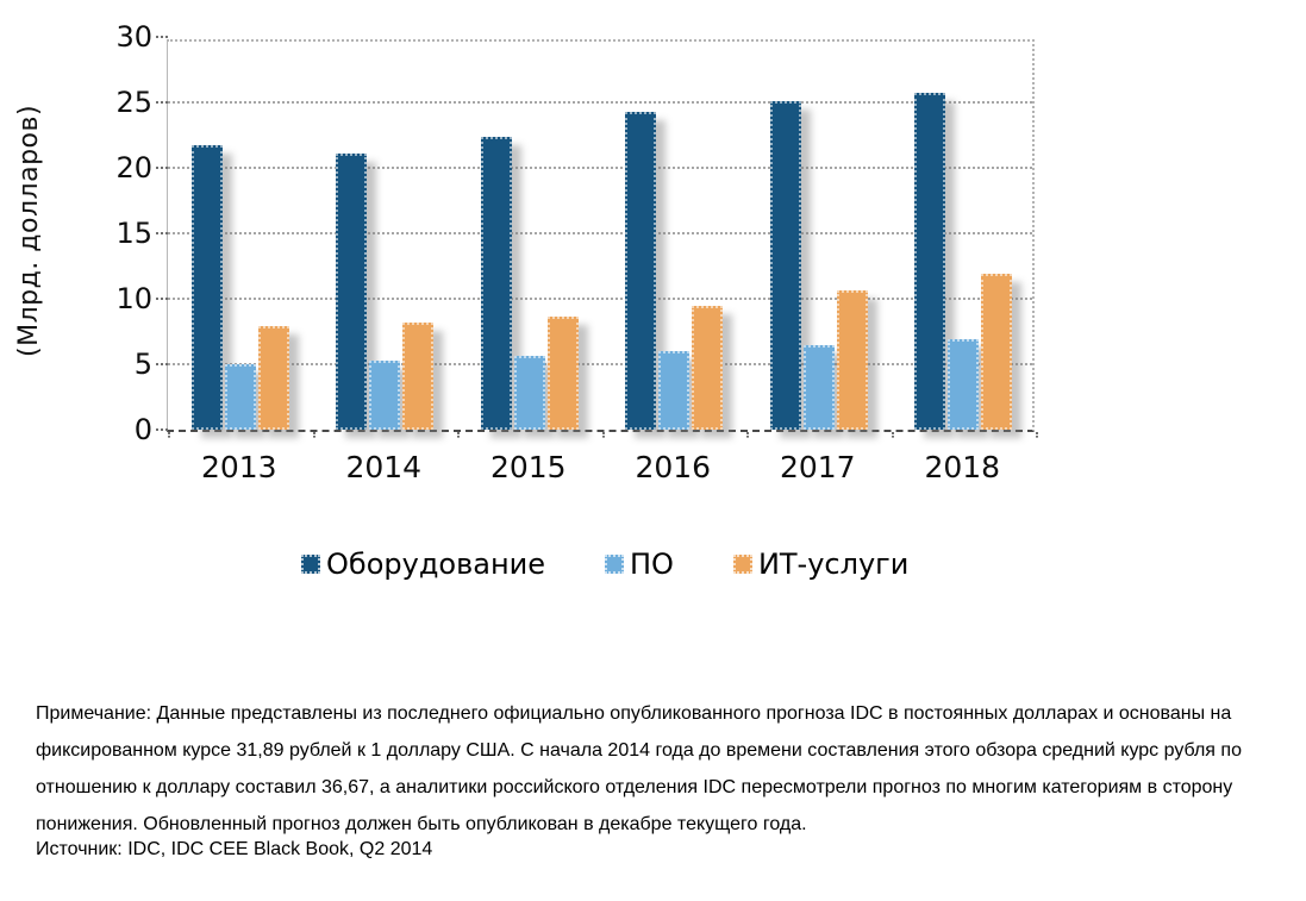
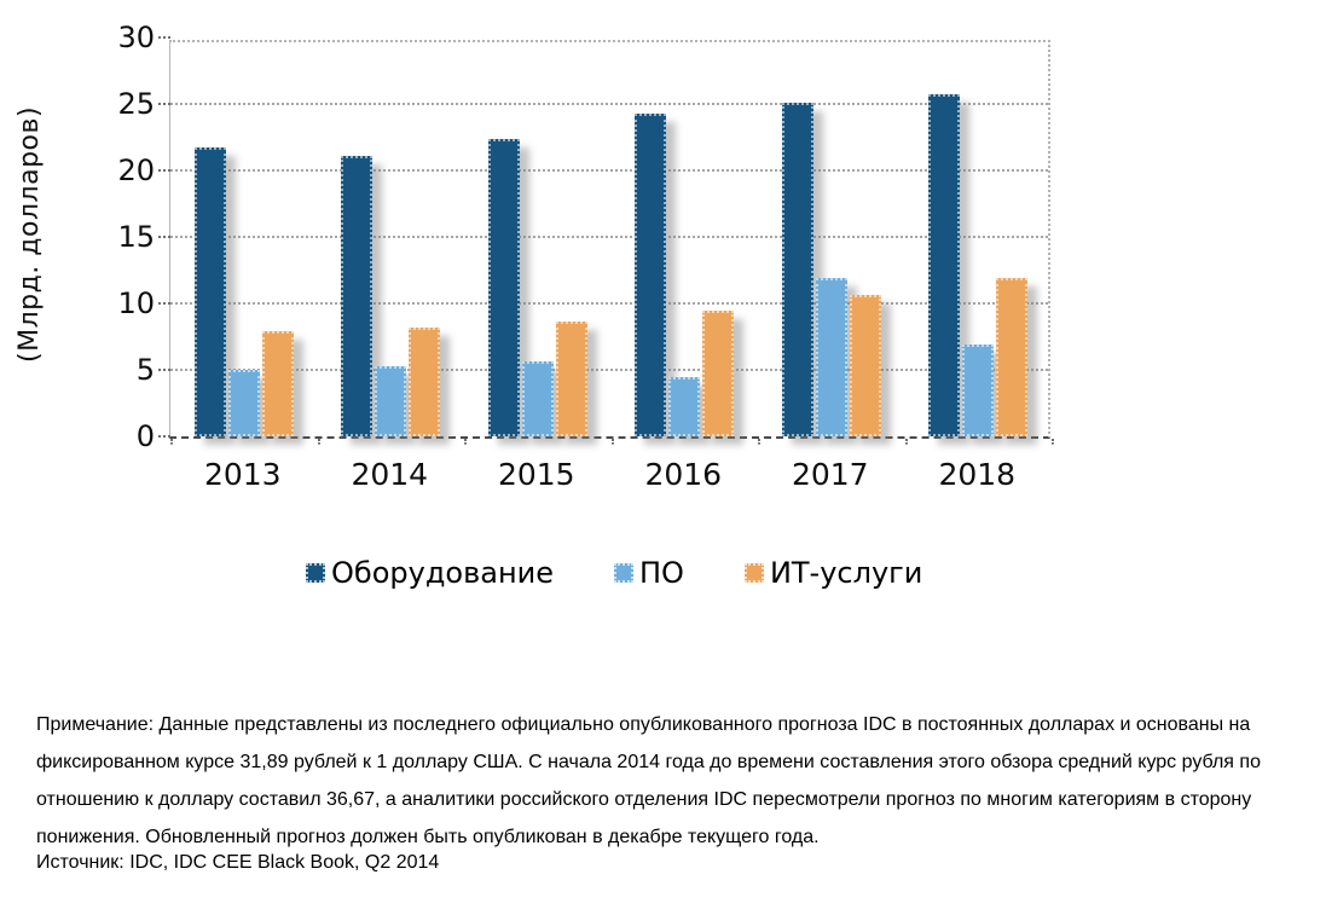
ПО/2016: 6.0 -> 4.5
ПО/2017: 6.5 -> 11.9
